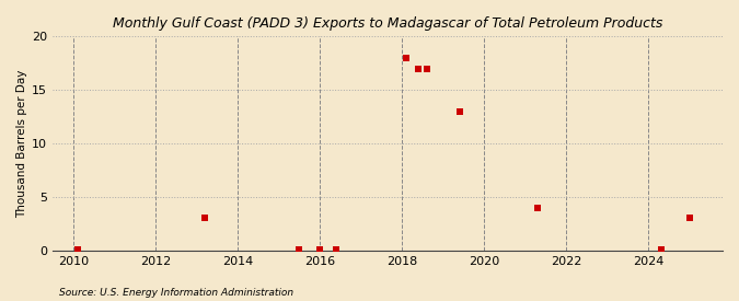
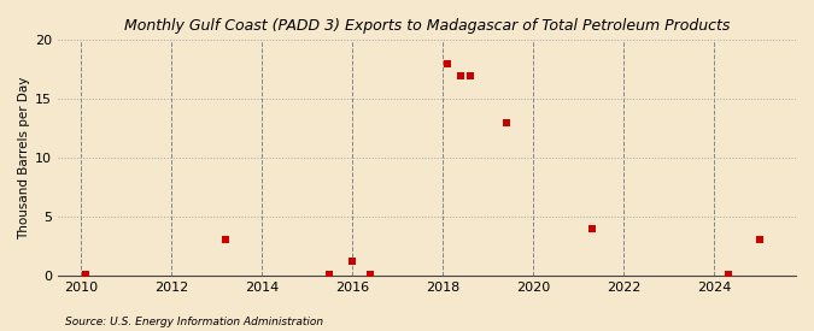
2016: 0.1 -> 1.2
